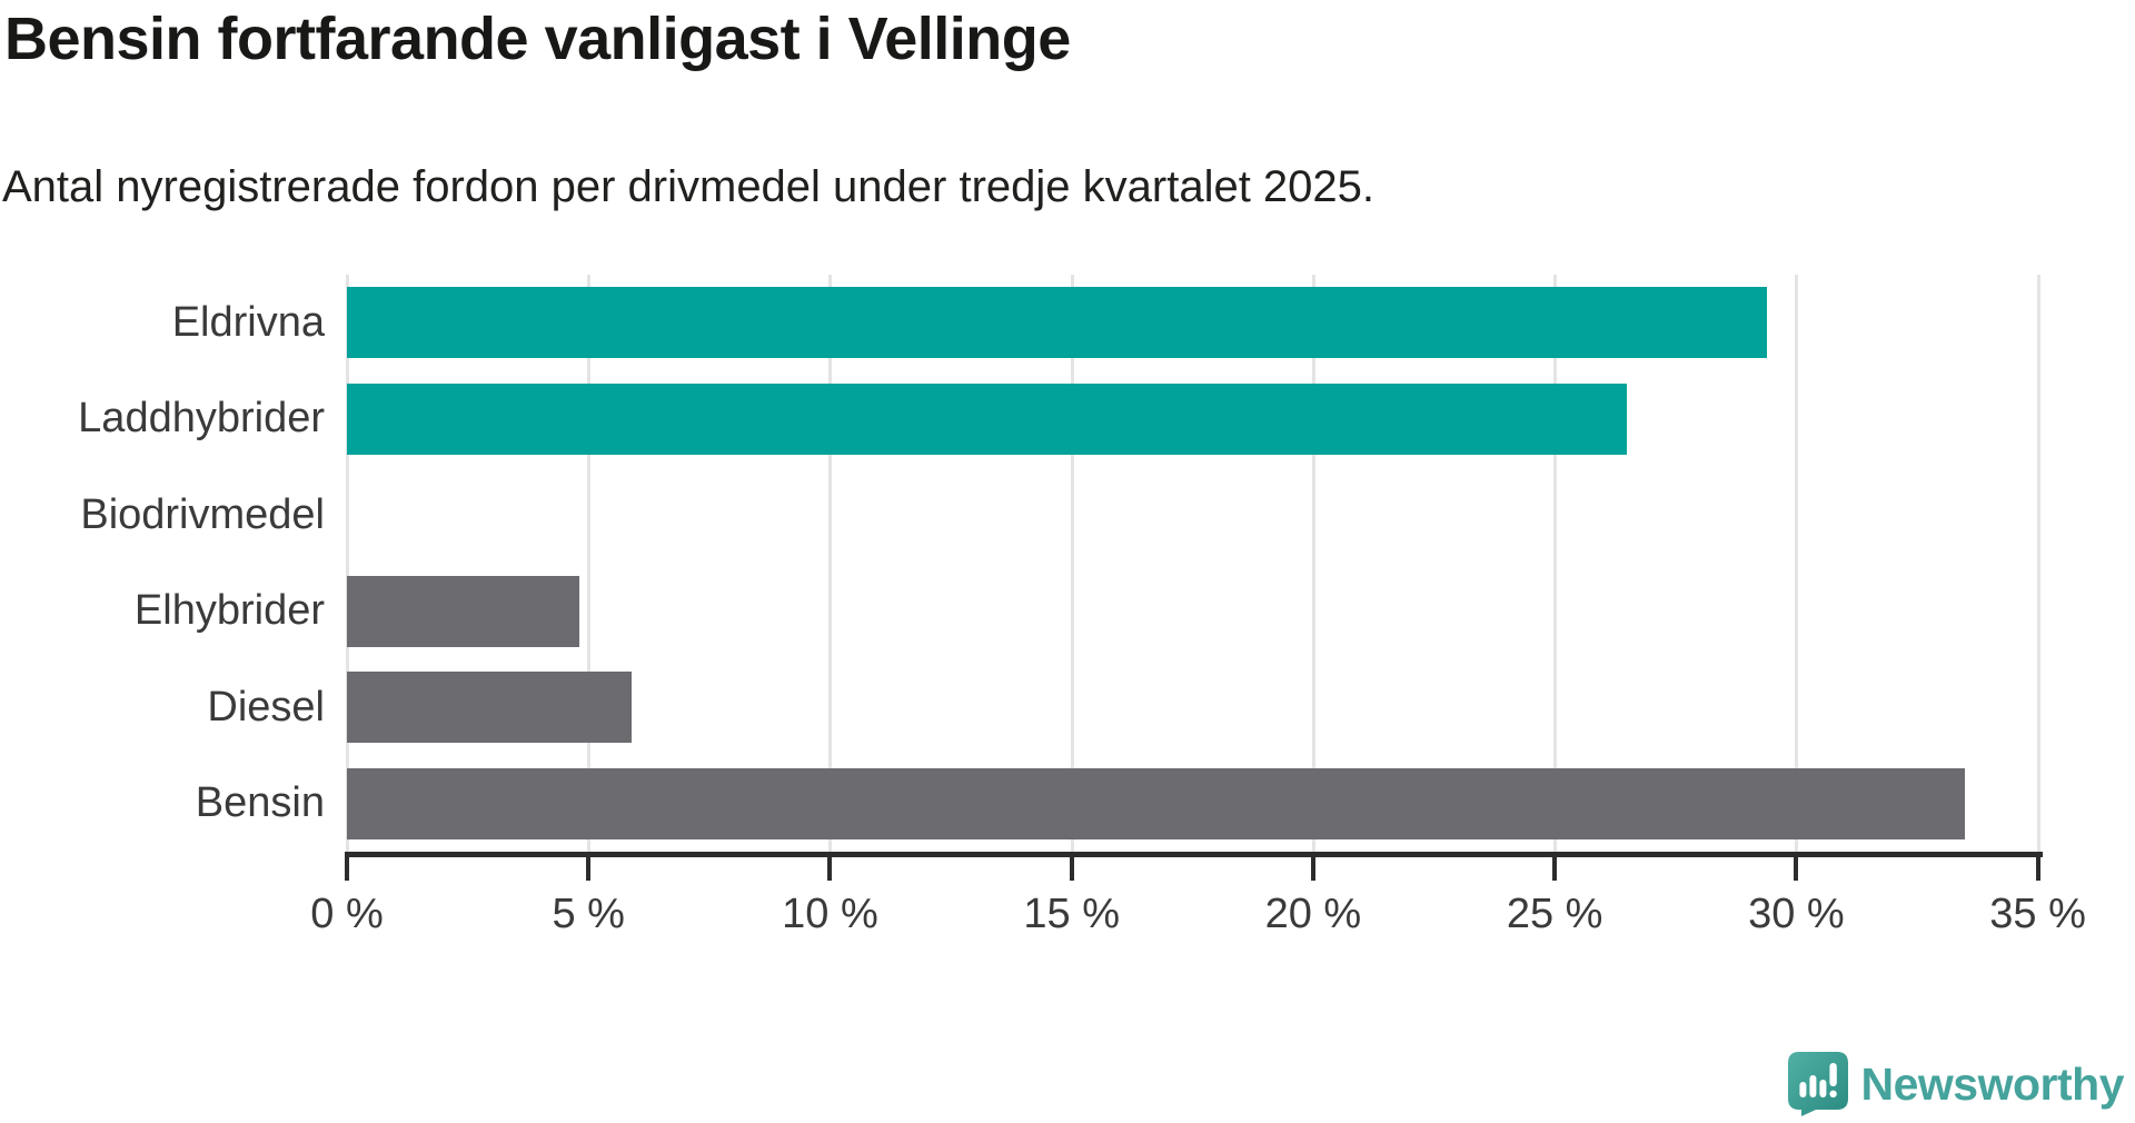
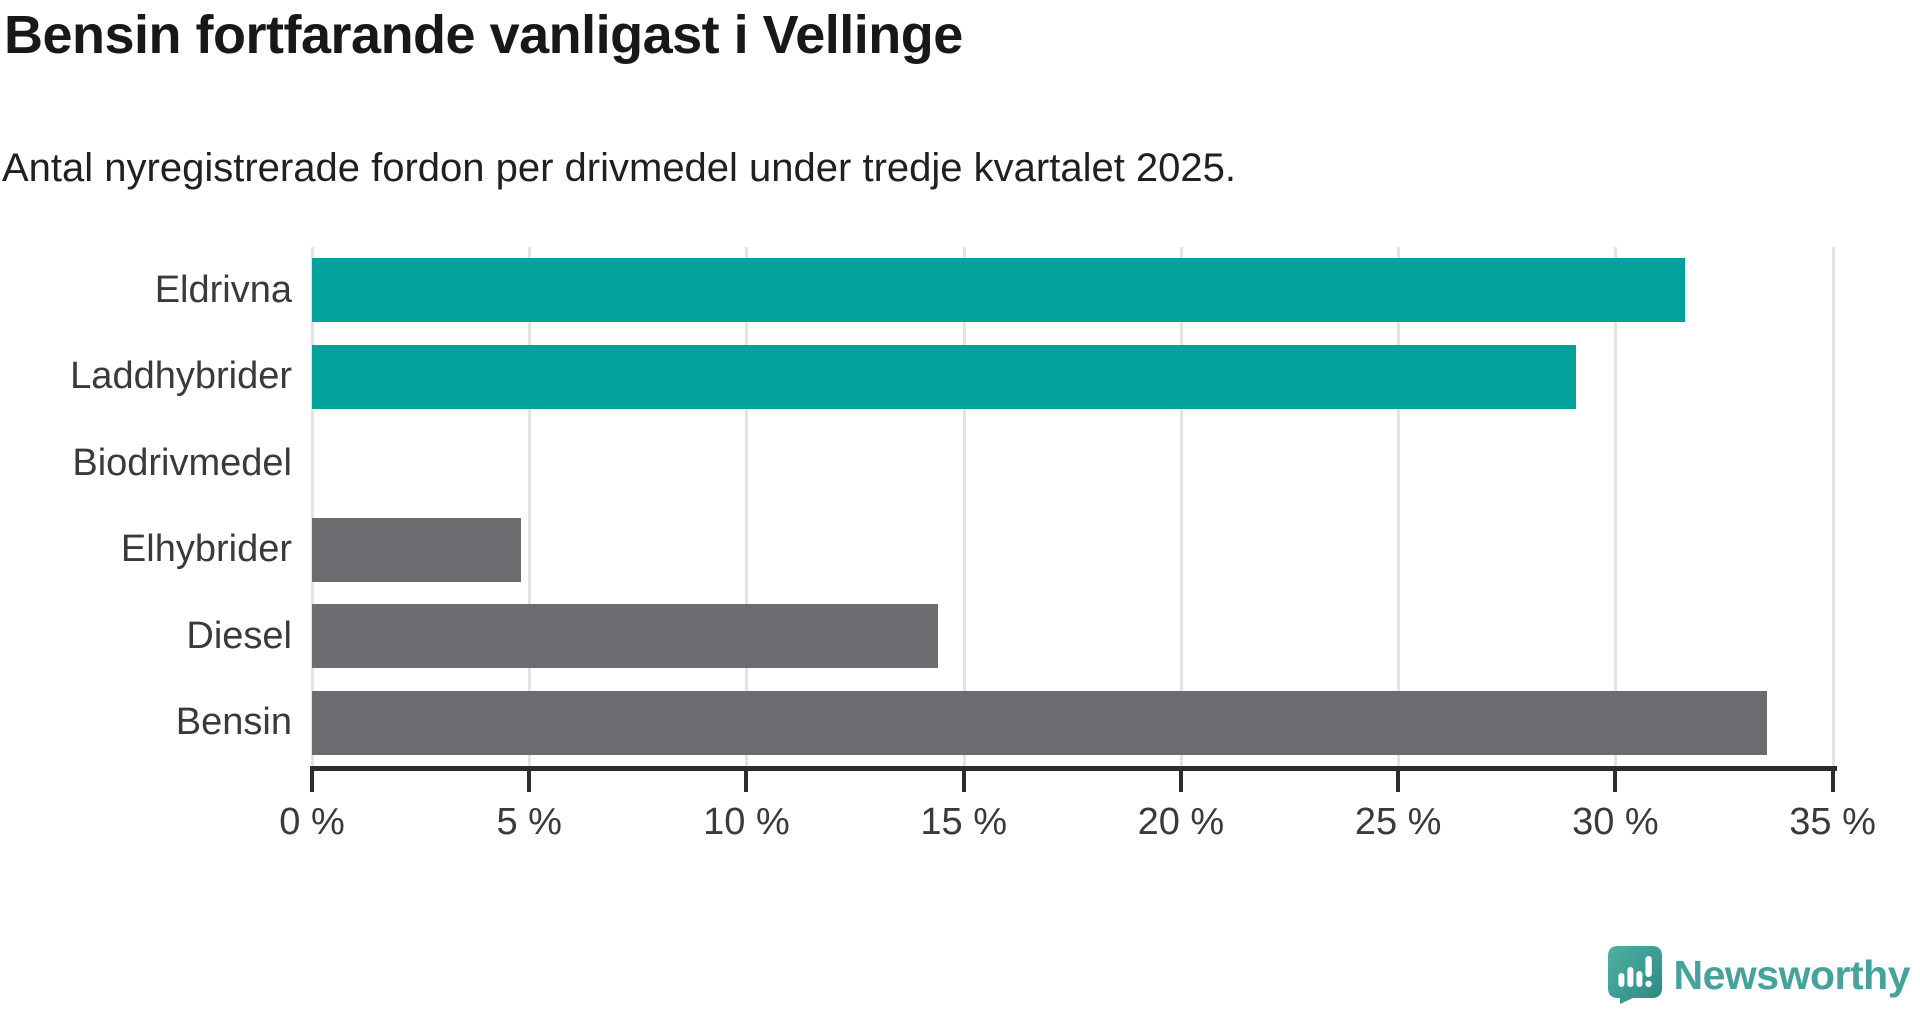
Eldrivna: 29.4% -> 31.6%
Laddhybrider: 26.5% -> 29.1%
Diesel: 5.9% -> 14.4%
